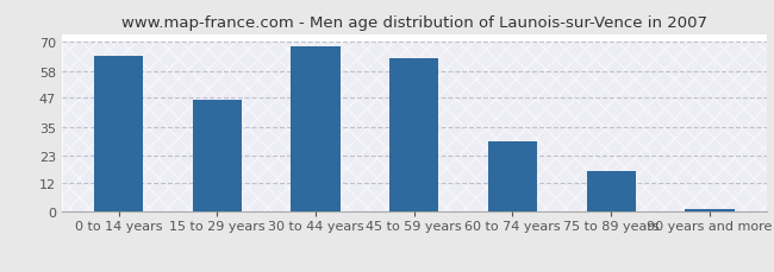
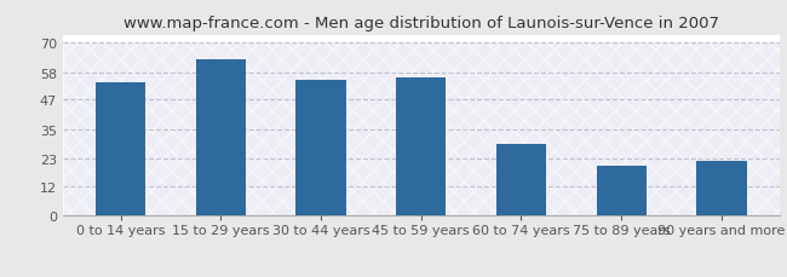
0 to 14 years: 64 -> 54
15 to 29 years: 46 -> 63
30 to 44 years: 68 -> 55
45 to 59 years: 63 -> 56
75 to 89 years: 17 -> 20
90 years and more: 1 -> 22
